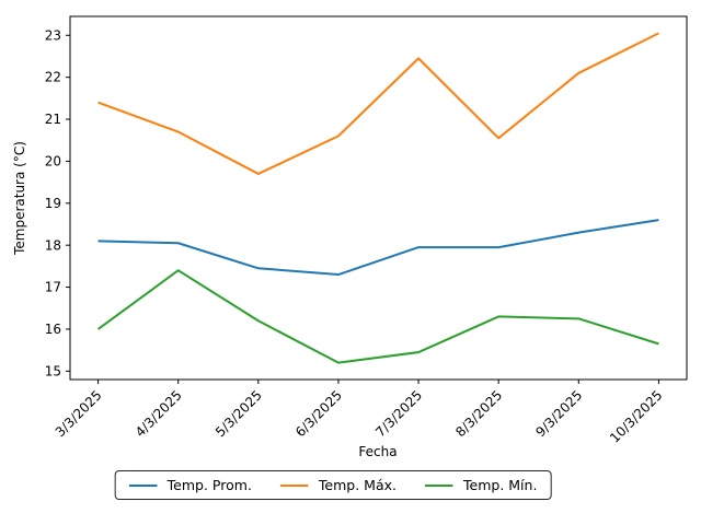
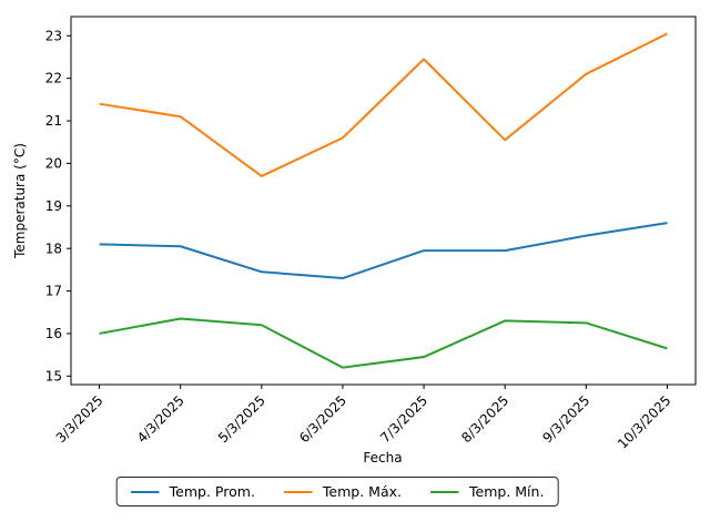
Temp. Máx./4/3/2025: 20.7 -> 21.1
Temp. Mín./4/3/2025: 17.4 -> 16.4
